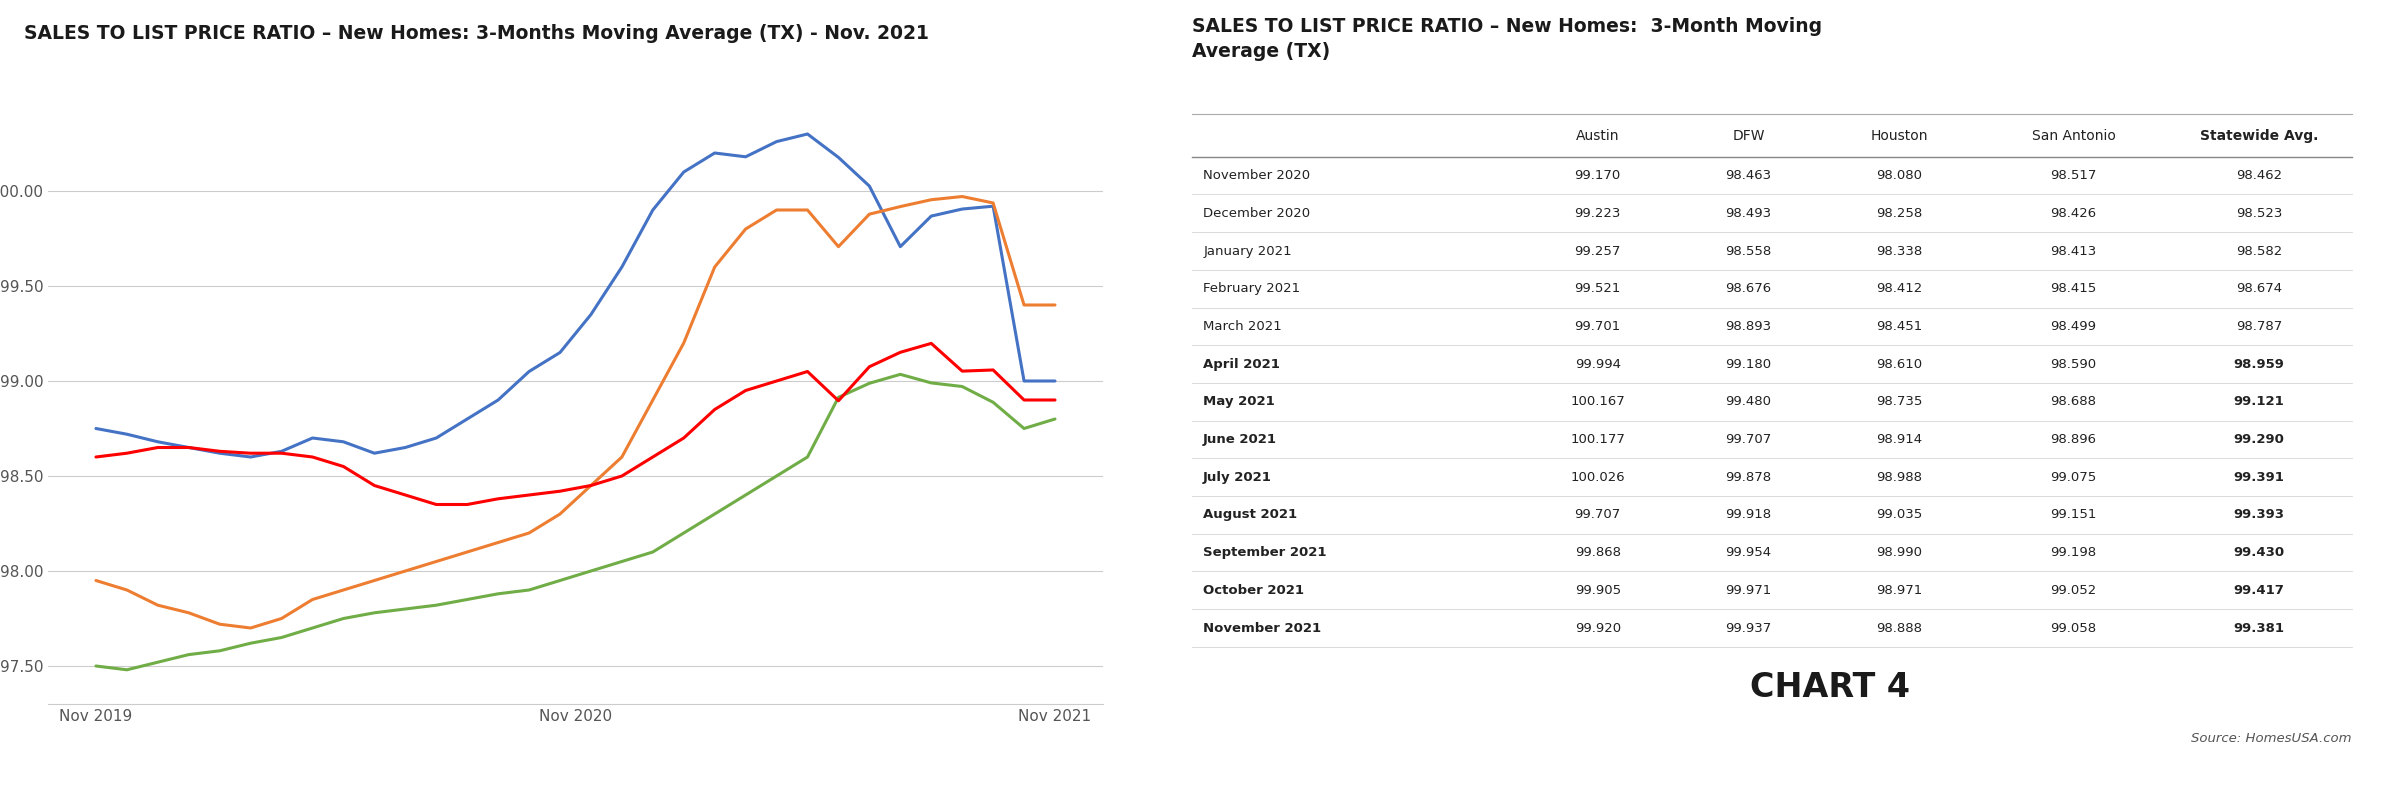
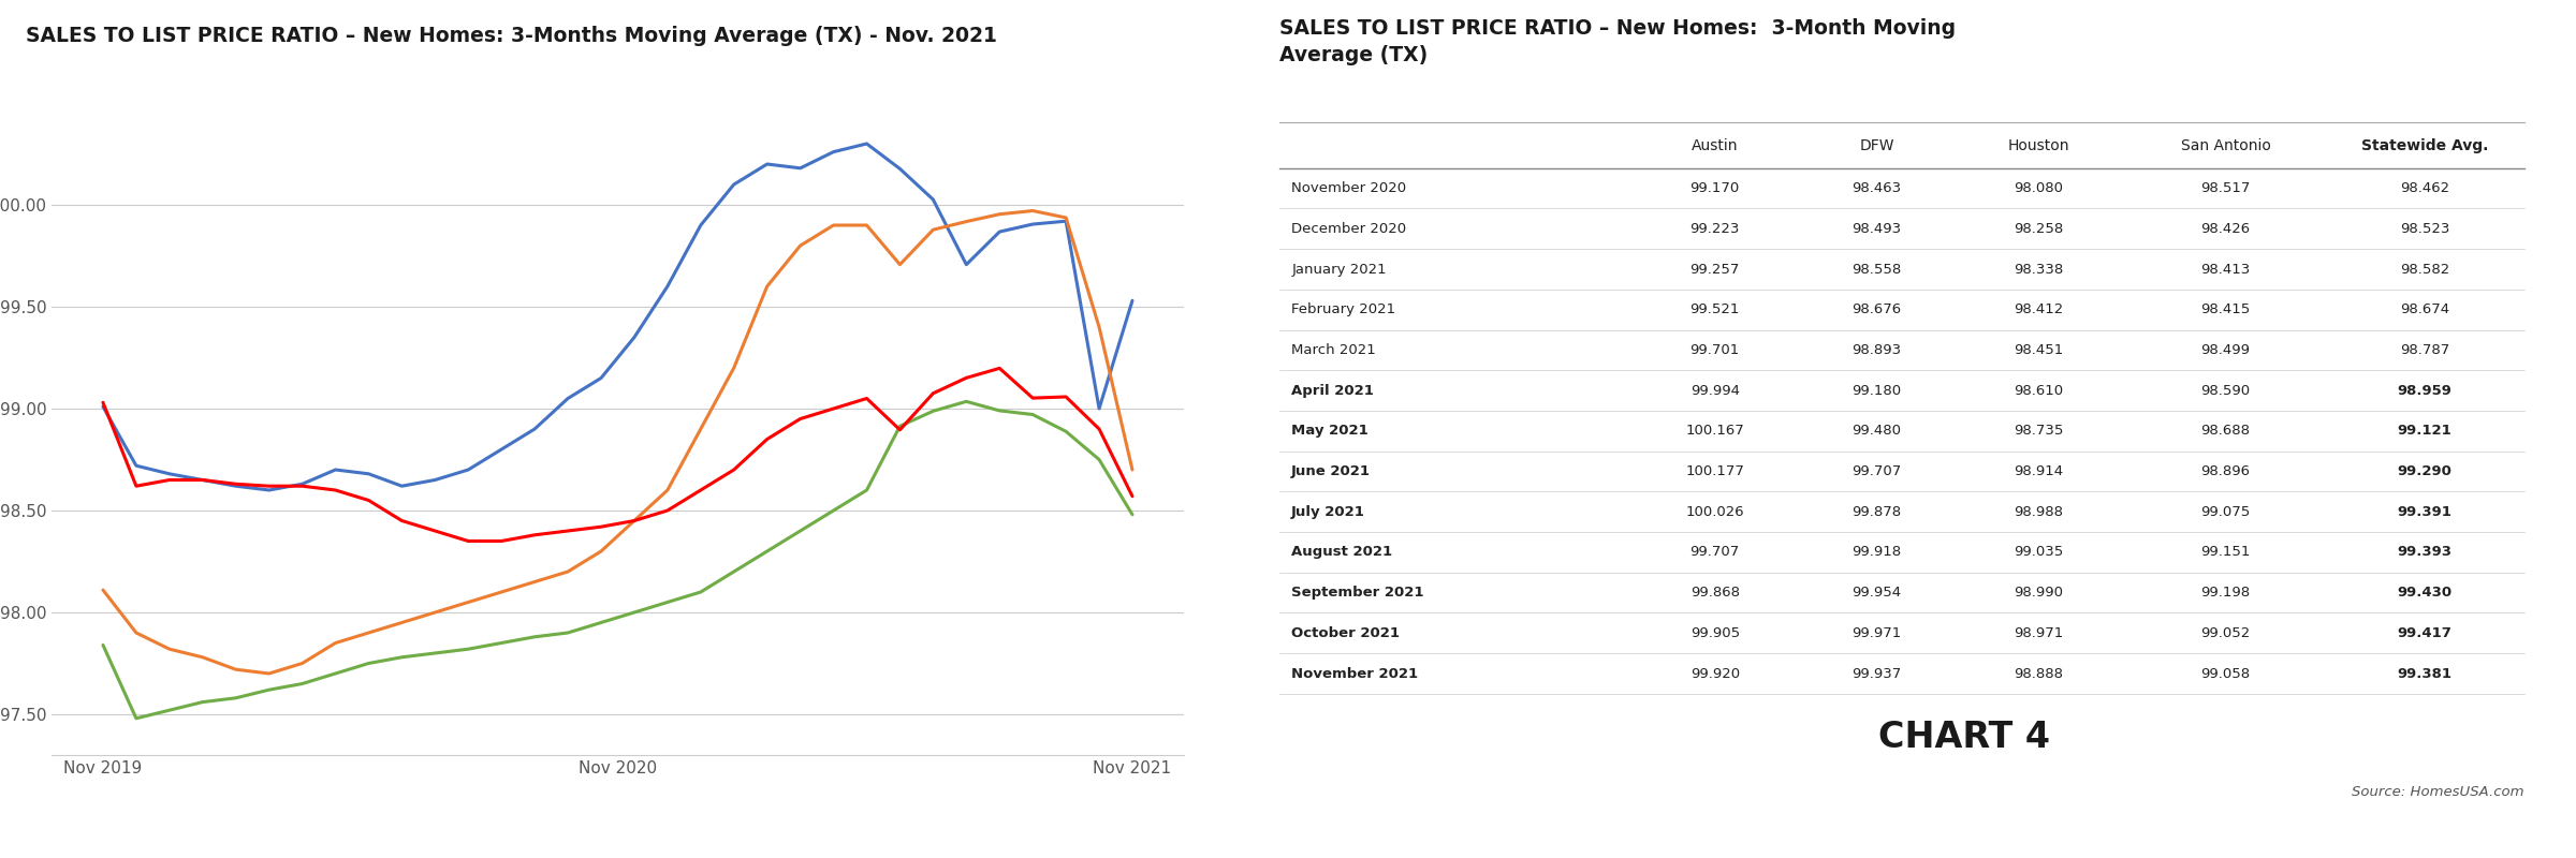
Austin/Nov 2019: 98.75 -> 99.01
DFW/Nov 2019: 97.95 -> 98.11
Houston/Nov 2019: 97.50 -> 97.84
San Antonio/Nov 2019: 98.60 -> 99.03
Austin/Nov 2021: 99.00 -> 99.53
DFW/Nov 2021: 99.40 -> 98.70
Houston/Nov 2021: 98.80 -> 98.48
San Antonio/Nov 2021: 98.90 -> 98.57
